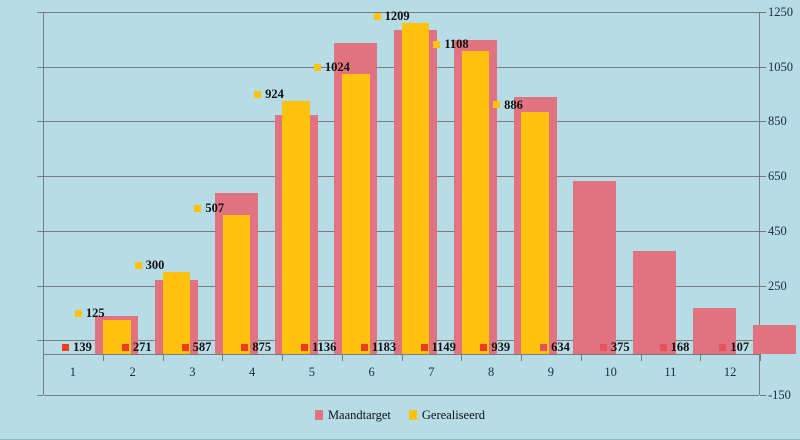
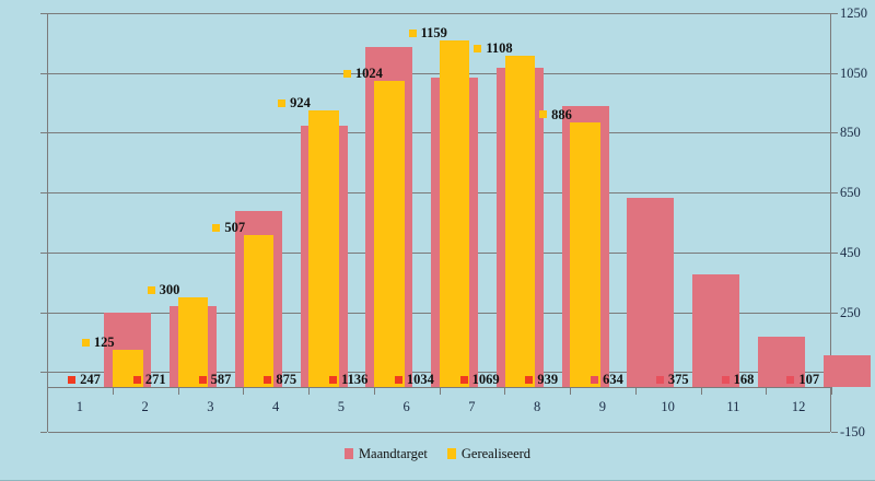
Maandtarget/1: 139 -> 247
Maandtarget/6: 1183 -> 1034
Gerealiseerd/6: 1209 -> 1159
Maandtarget/7: 1149 -> 1069
